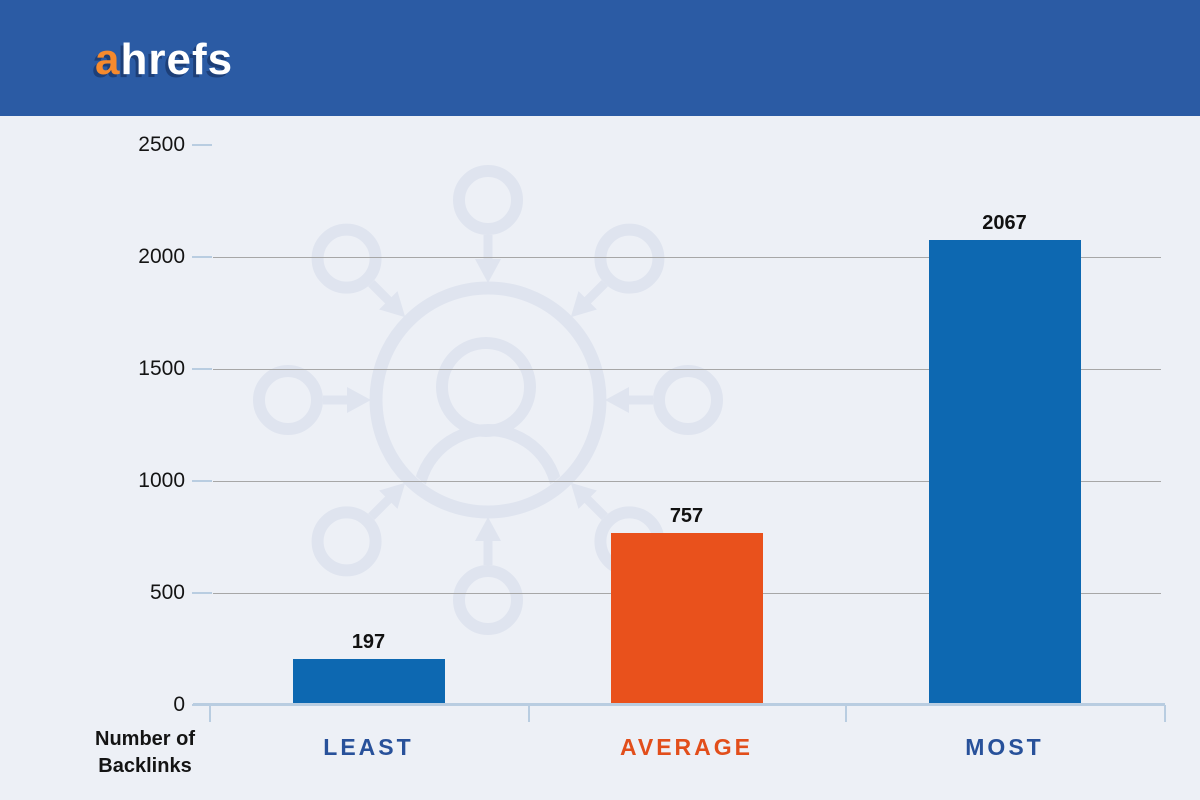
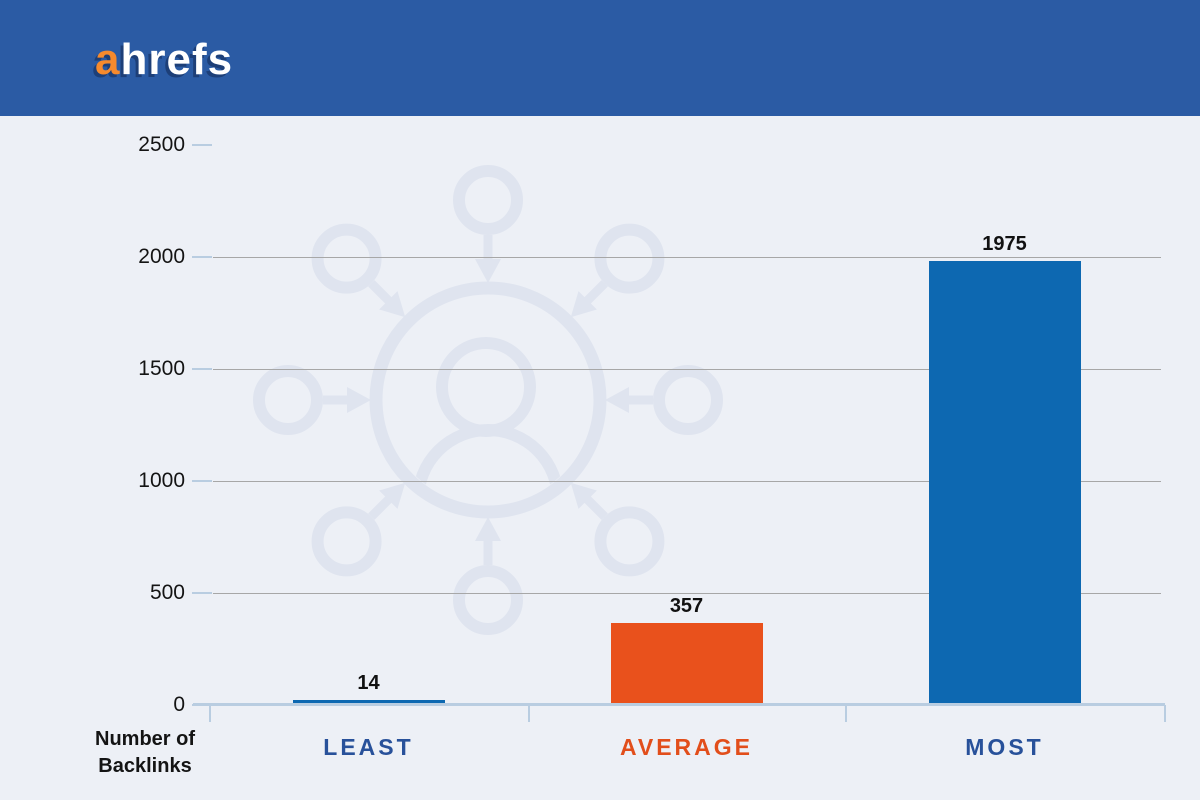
LEAST: 197 -> 14
AVERAGE: 757 -> 357
MOST: 2067 -> 1975
